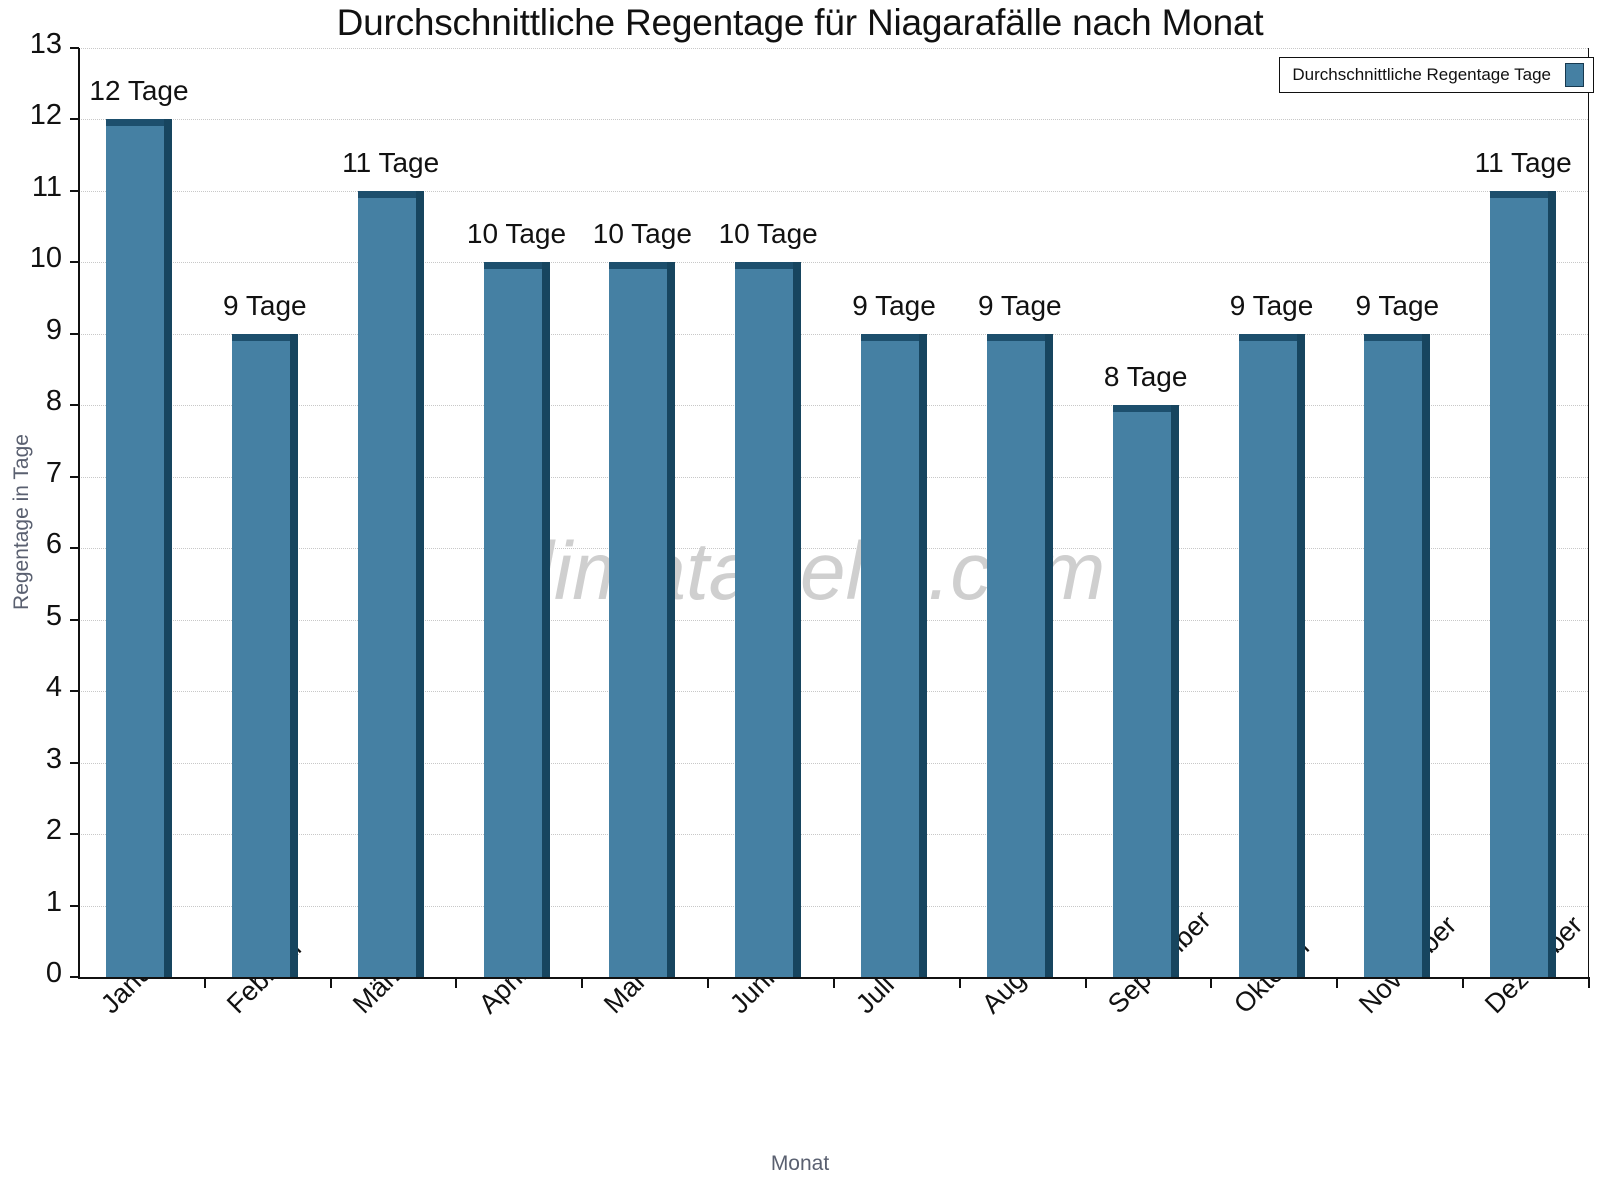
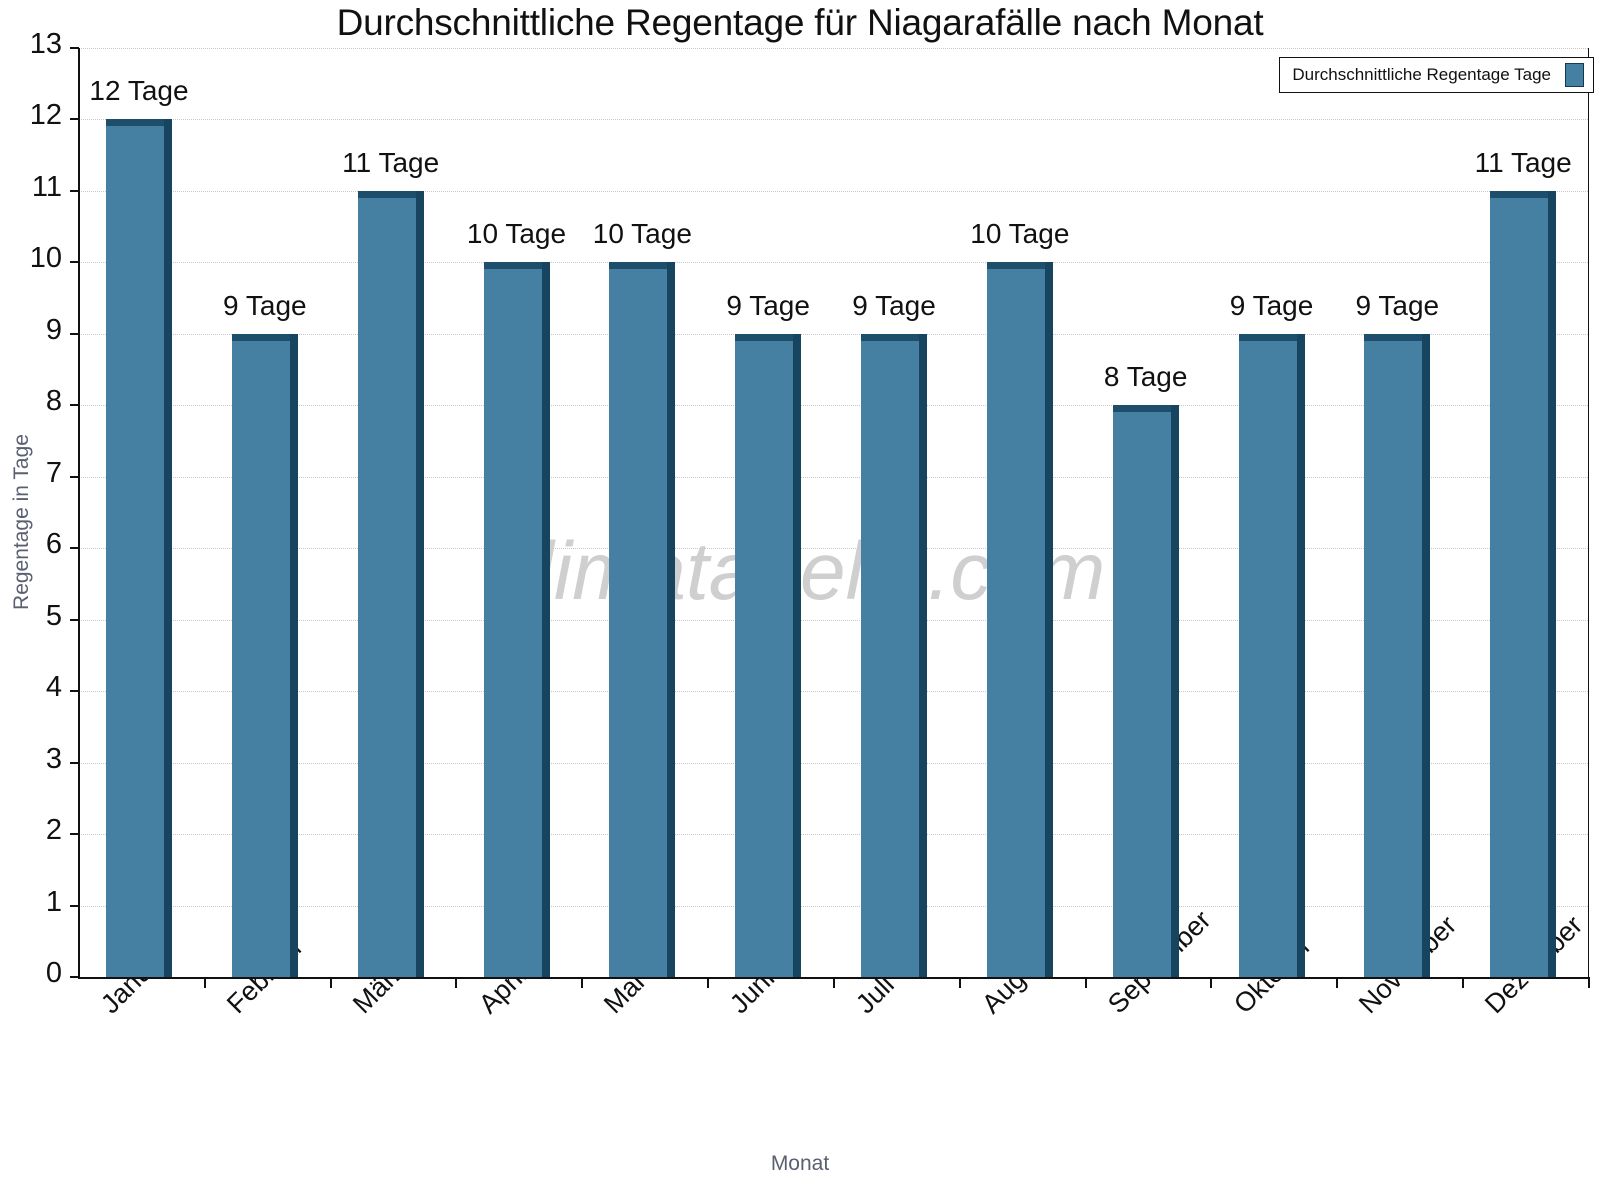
Juni: 10 -> 9
August: 9 -> 10
